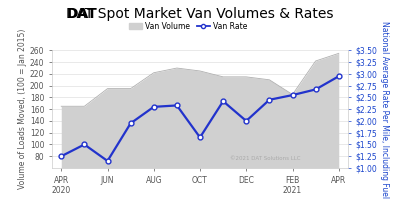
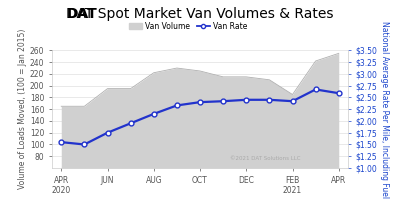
Van Rate/APR 2020: $1.25 -> $1.55
Van Rate/JUN: $1.15 -> $1.75
Van Rate/AUG: $2.30 -> $2.15
Van Rate/OCT: $1.65 -> $2.40
Van Rate/DEC: $2.00 -> $2.45
Van Rate/FEB 2021: $2.55 -> $2.42
Van Rate/APR: $2.95 -> $2.59
